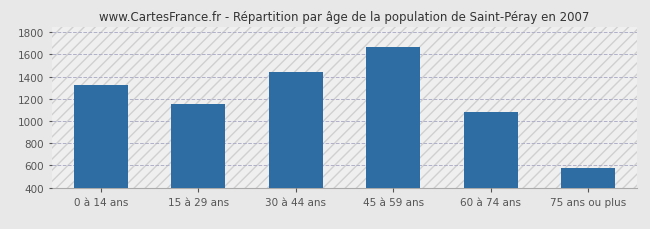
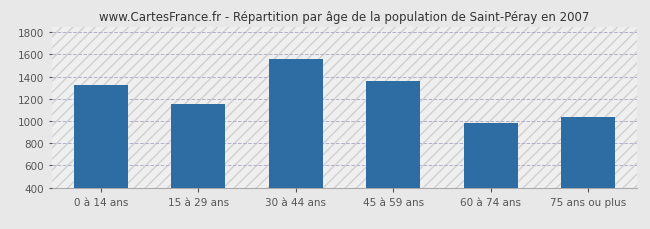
30 à 44 ans: 1440 -> 1560
45 à 59 ans: 1670 -> 1360
60 à 74 ans: 1080 -> 980
75 ans ou plus: 580 -> 1040
